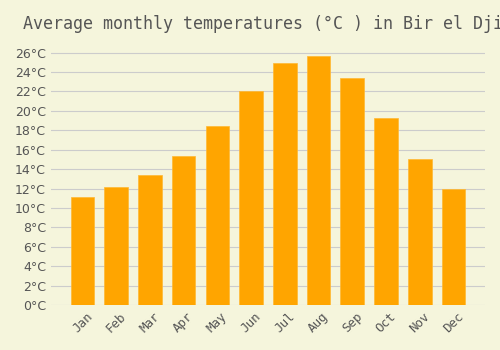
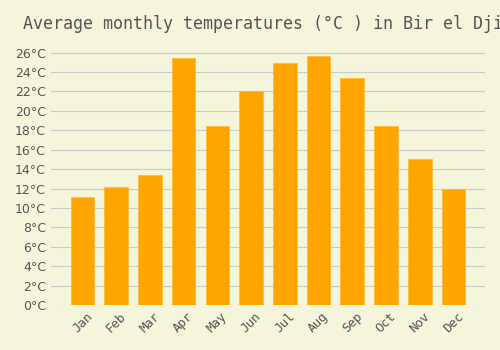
Apr: 15.3°C -> 25.4°C
Oct: 19.3°C -> 18.4°C
